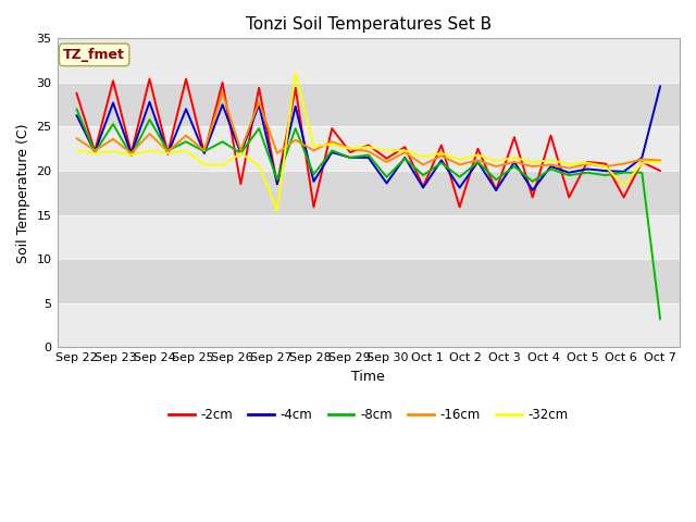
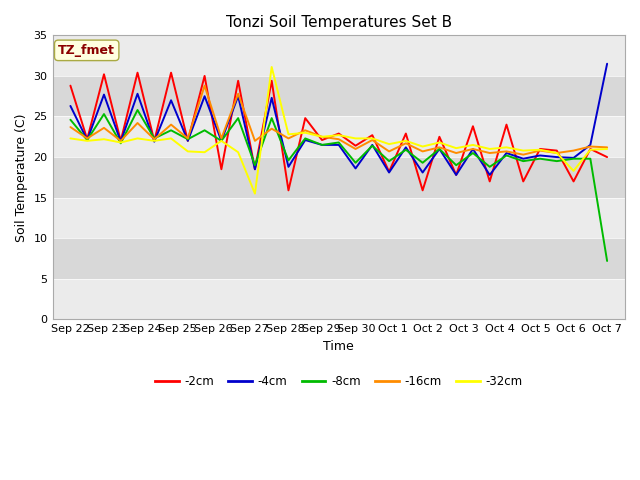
-8cm/Sep 22: 27.0 -> 24.6
-4cm/Oct 7: 29.6 -> 31.5
-8cm/Oct 7: 3.2 -> 7.2
